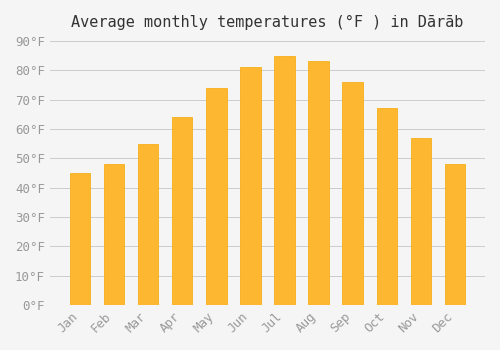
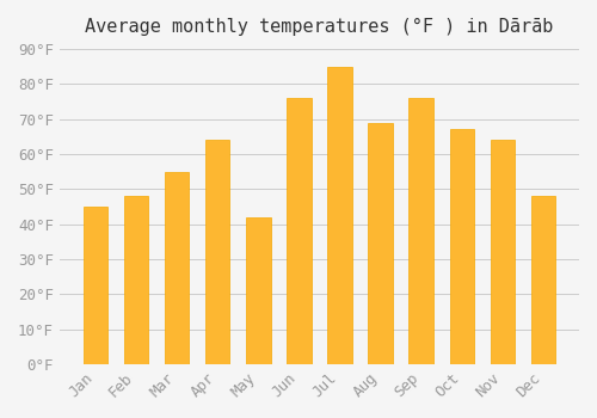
May: 74°F -> 42°F
Jun: 81°F -> 76°F
Aug: 83°F -> 69°F
Nov: 57°F -> 64°F
